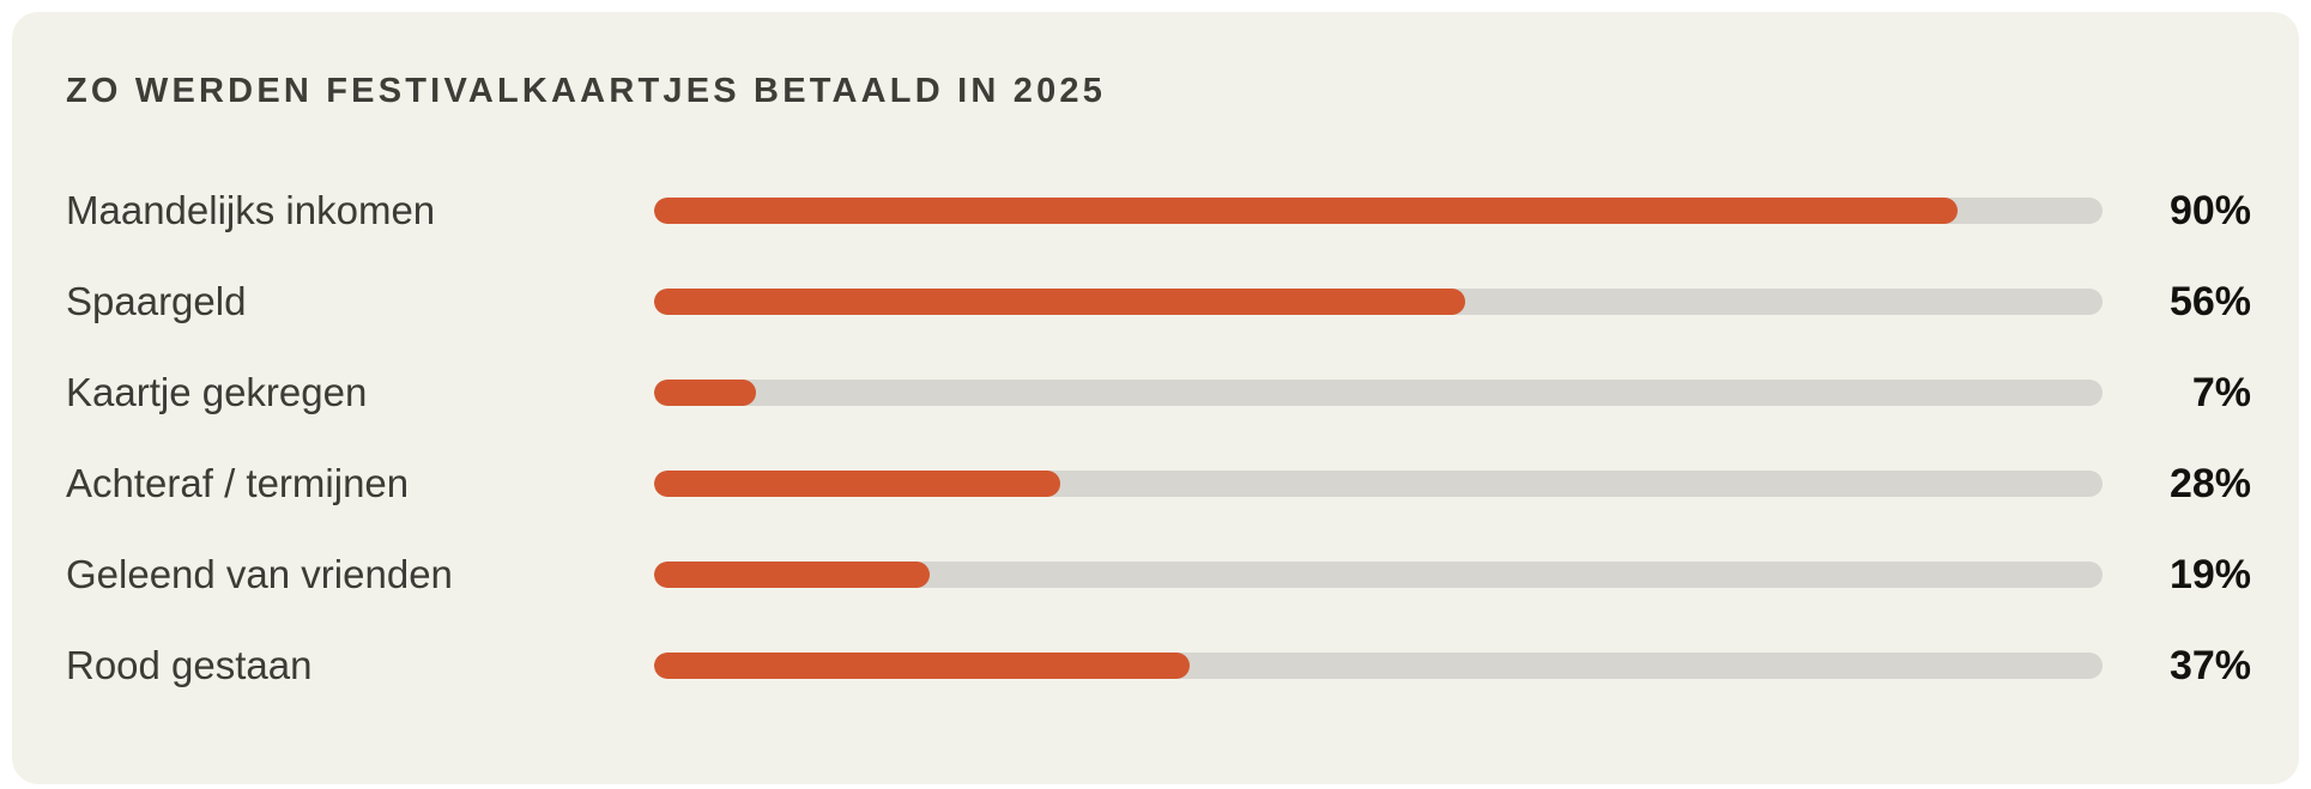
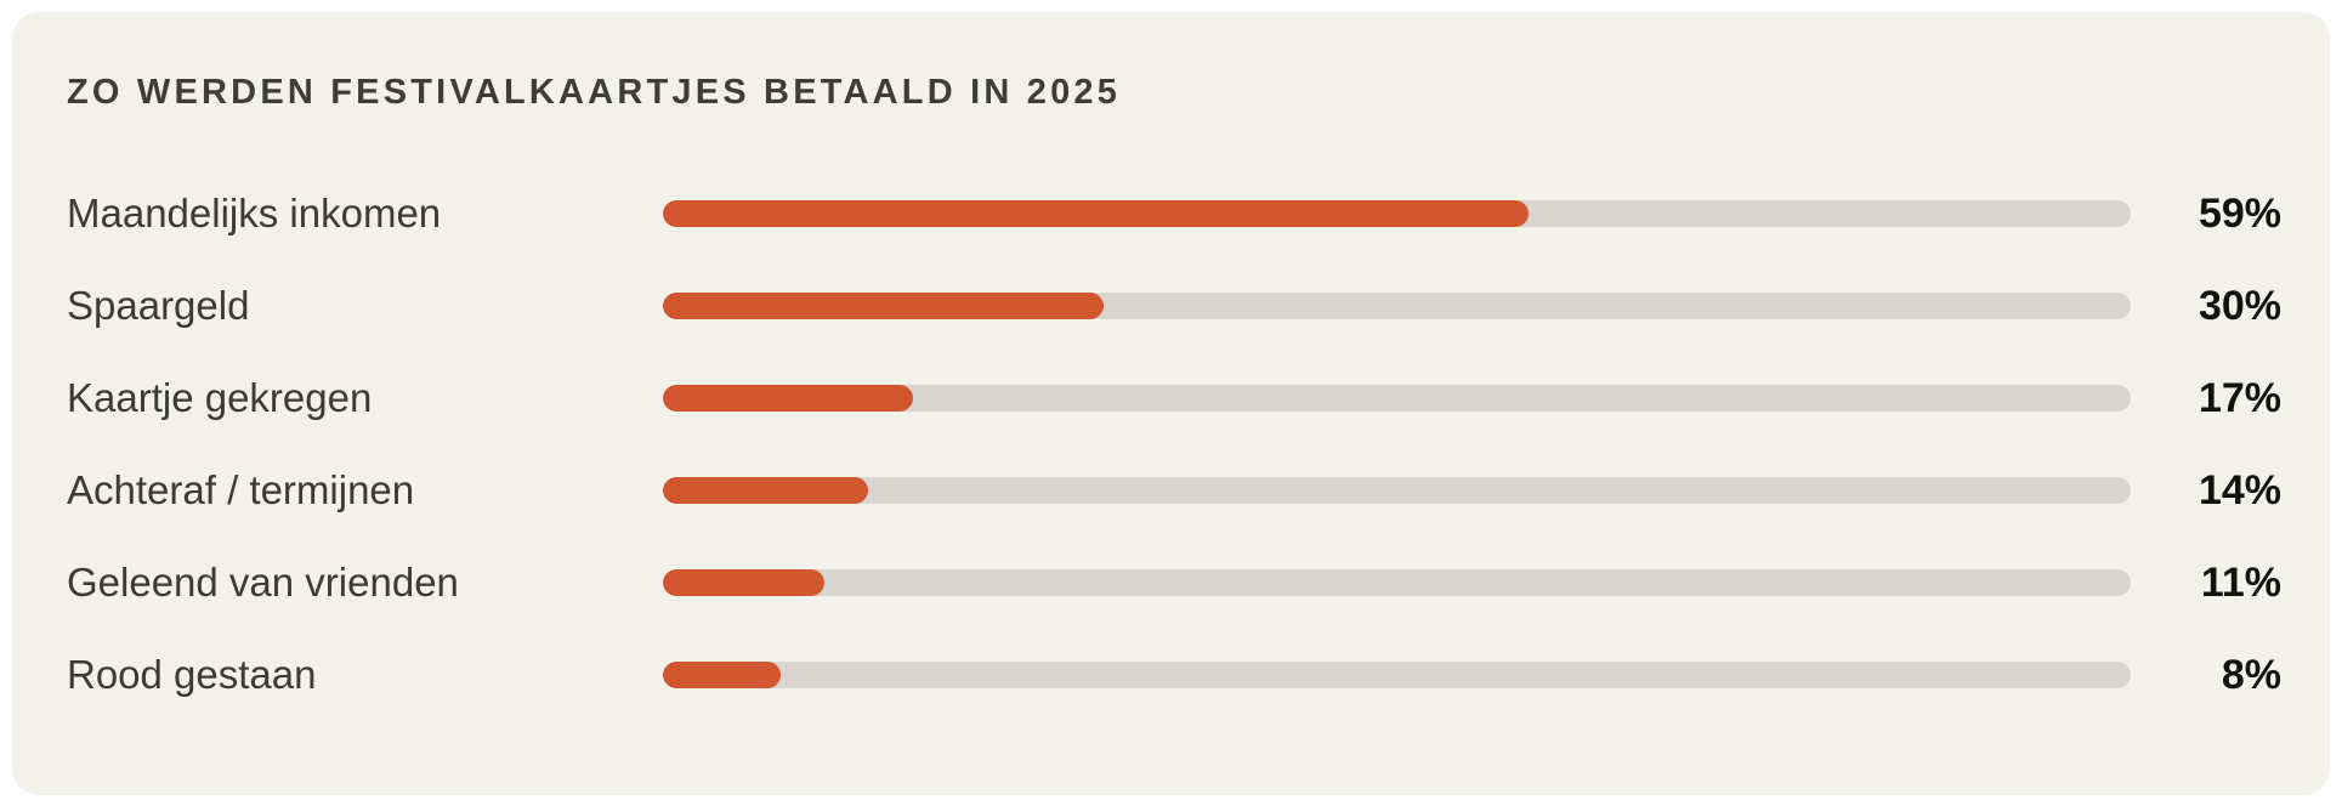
Maandelijks inkomen: 90% -> 59%
Spaargeld: 56% -> 30%
Kaartje gekregen: 7% -> 17%
Achteraf / termijnen: 28% -> 14%
Geleend van vrienden: 19% -> 11%
Rood gestaan: 37% -> 8%
